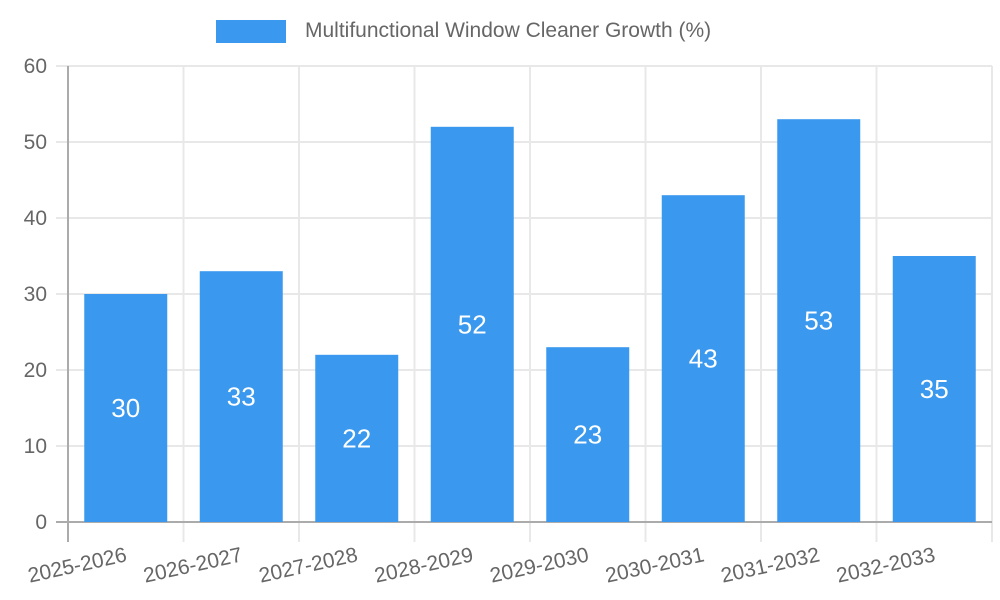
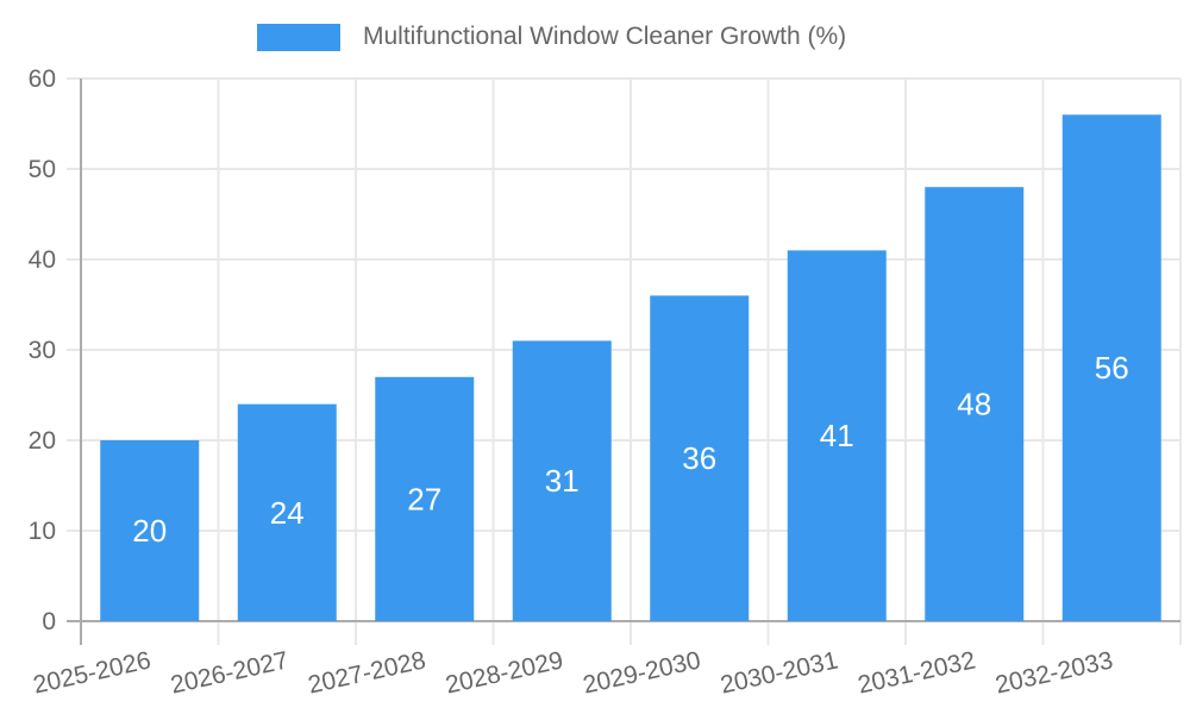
2025-2026: 30 -> 20
2026-2027: 33 -> 24
2027-2028: 22 -> 27
2028-2029: 52 -> 31
2029-2030: 23 -> 36
2030-2031: 43 -> 41
2031-2032: 53 -> 48
2032-2033: 35 -> 56
